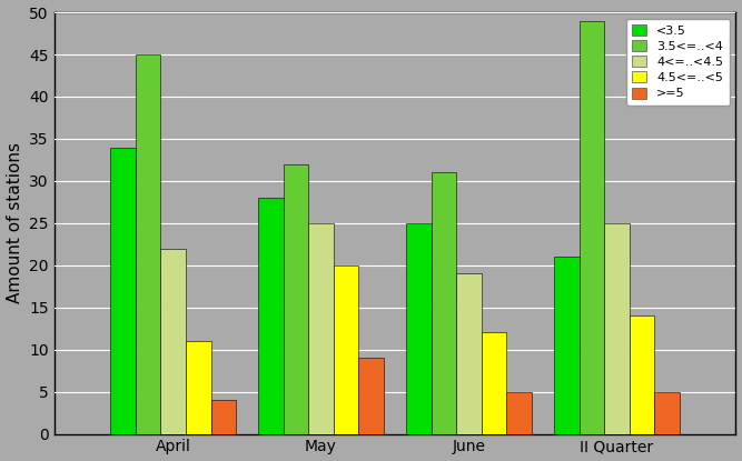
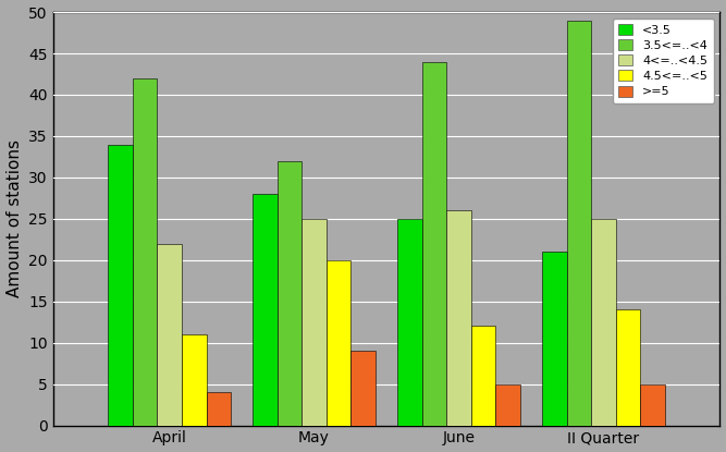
3.5<=..<4/April: 45 -> 42
3.5<=..<4/June: 31 -> 44
4<=..<4.5/June: 19 -> 26
